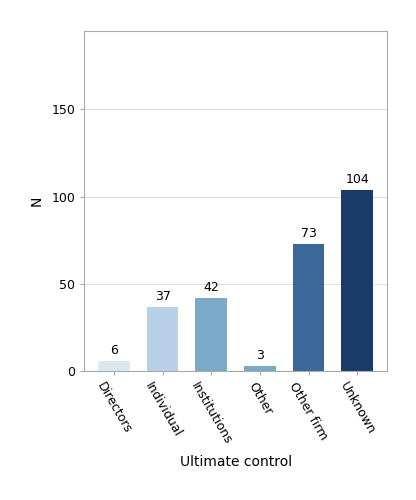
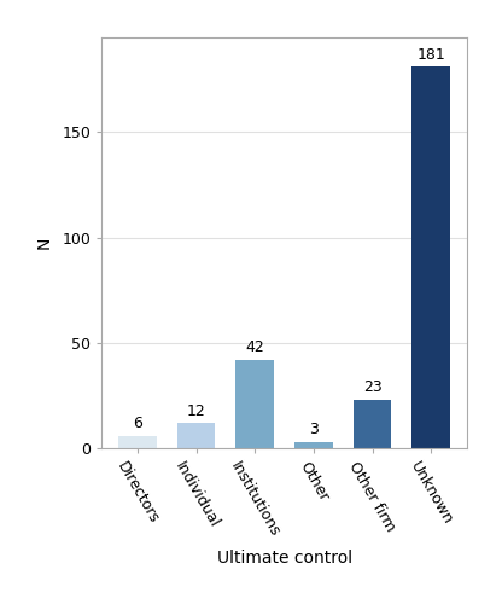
Individual: 37 -> 12
Other firm: 73 -> 23
Unknown: 104 -> 181
